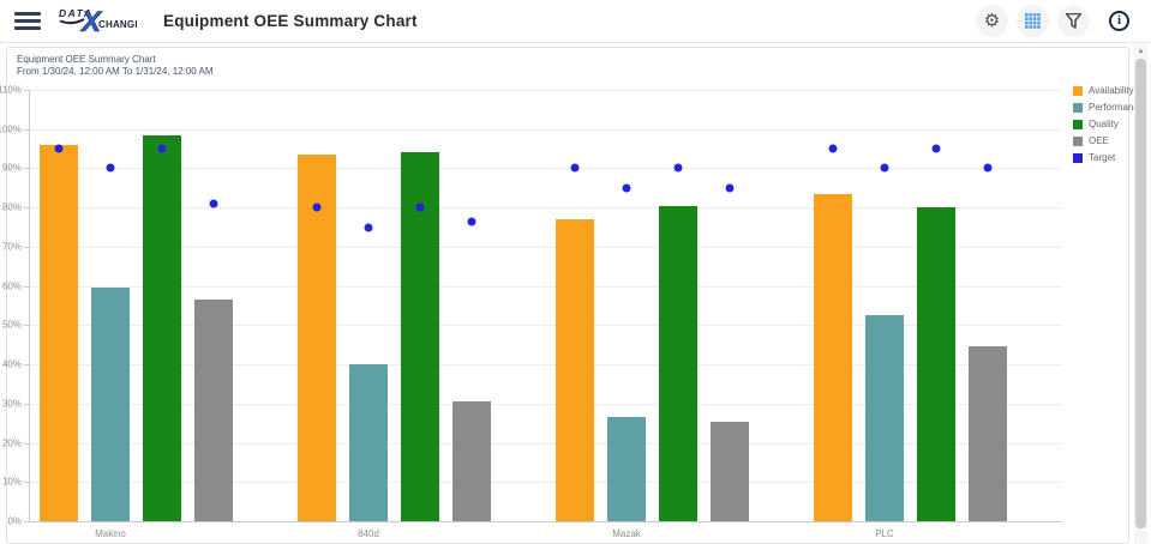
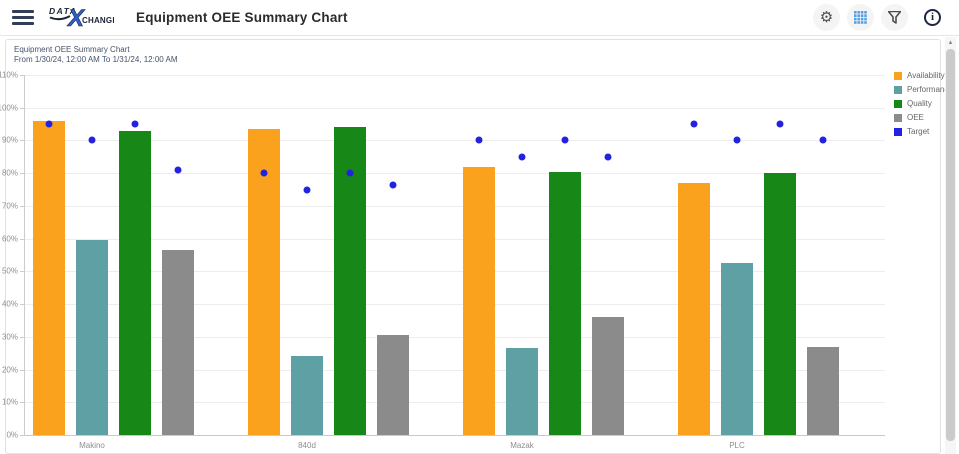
Quality/Makino: 98% -> 93%
Performance/840d: 40% -> 24%
Availability/Mazak: 77% -> 82%
OEE/Mazak: 26% -> 36%
Availability/PLC: 84% -> 77%
OEE/PLC: 44% -> 27%
